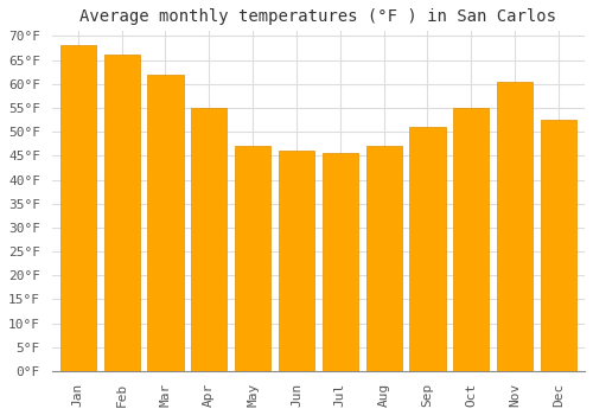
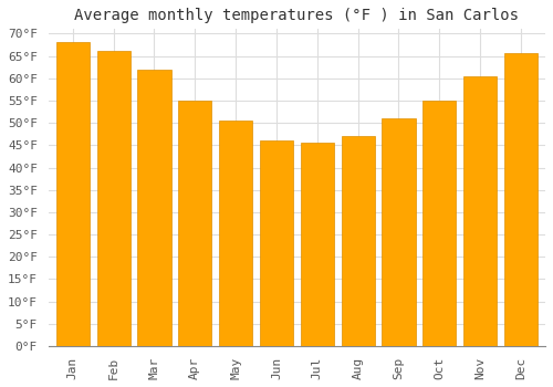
May: 47.0°F -> 50.5°F
Dec: 52.5°F -> 65.5°F
